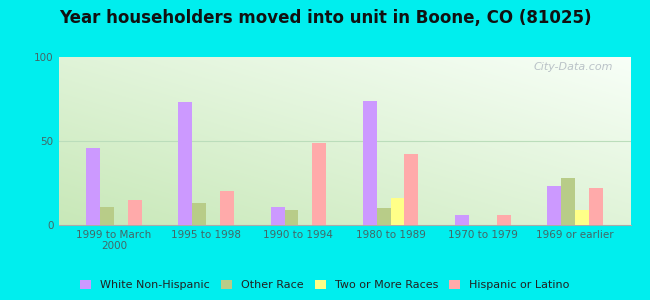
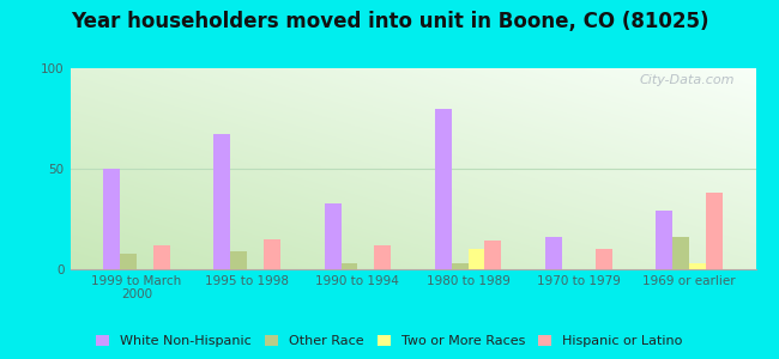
White Non-Hispanic/1999 to March 2000: 46 -> 50
Other Race/1999 to March 2000: 11 -> 8
Hispanic or Latino/1999 to March 2000: 15 -> 12
White Non-Hispanic/1995 to 1998: 73 -> 67
Other Race/1995 to 1998: 13 -> 9
Hispanic or Latino/1995 to 1998: 20 -> 15
White Non-Hispanic/1990 to 1994: 11 -> 33
Other Race/1990 to 1994: 9 -> 3
Hispanic or Latino/1990 to 1994: 49 -> 12
White Non-Hispanic/1980 to 1989: 74 -> 80
Other Race/1980 to 1989: 10 -> 3
Two or More Races/1980 to 1989: 16 -> 10
Hispanic or Latino/1980 to 1989: 42 -> 14
White Non-Hispanic/1970 to 1979: 6 -> 16
Hispanic or Latino/1970 to 1979: 6 -> 10
White Non-Hispanic/1969 or earlier: 23 -> 29
Other Race/1969 or earlier: 28 -> 16
Two or More Races/1969 or earlier: 9 -> 3
Hispanic or Latino/1969 or earlier: 22 -> 38
